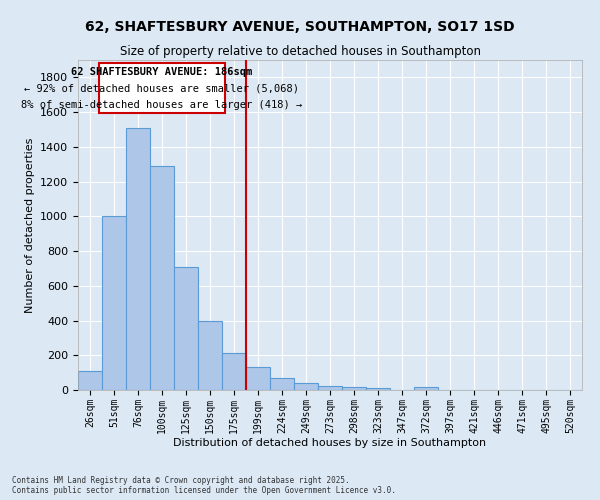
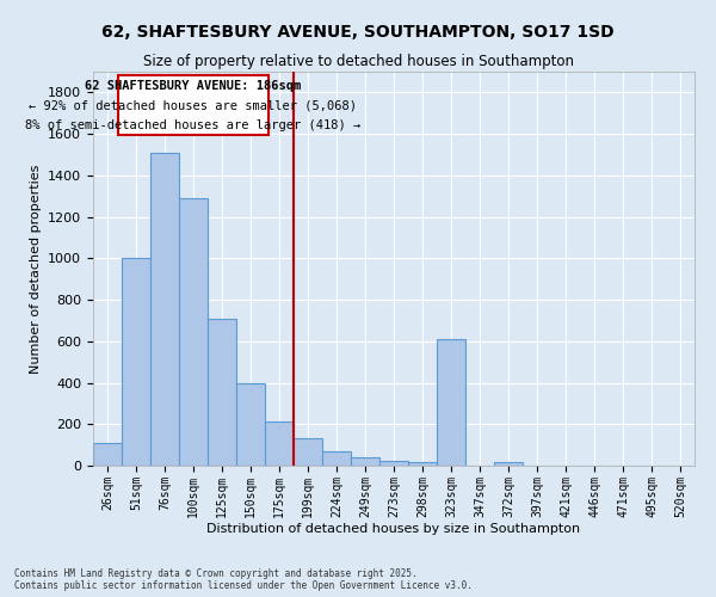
323sqm: 10 -> 610
